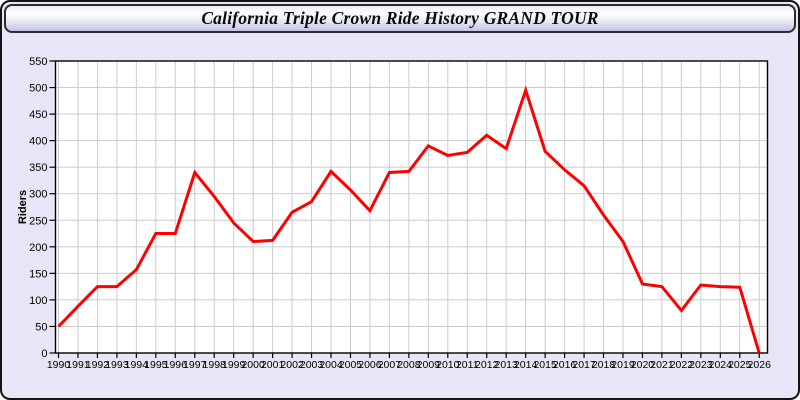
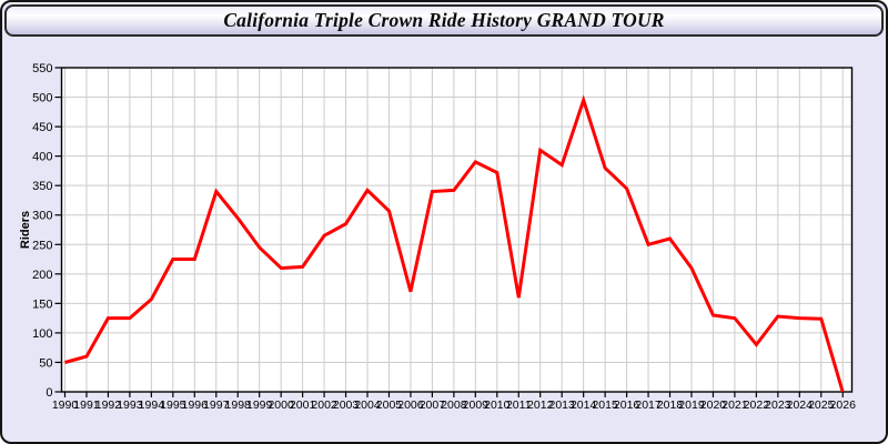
1991: 90 -> 60
2006: 270 -> 170
2011: 380 -> 160
2017: 320 -> 250
